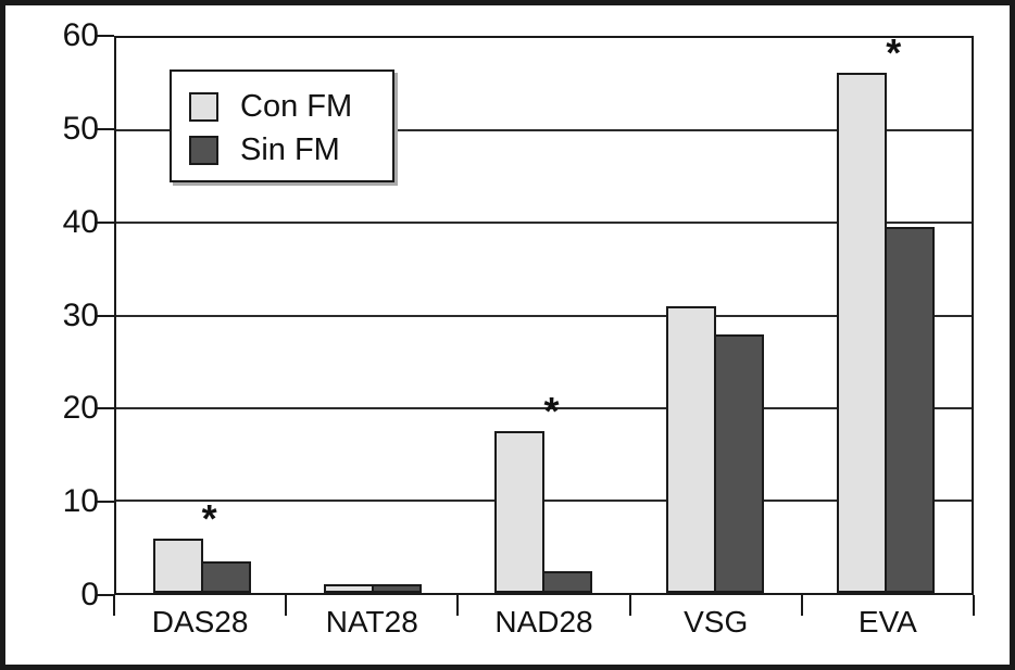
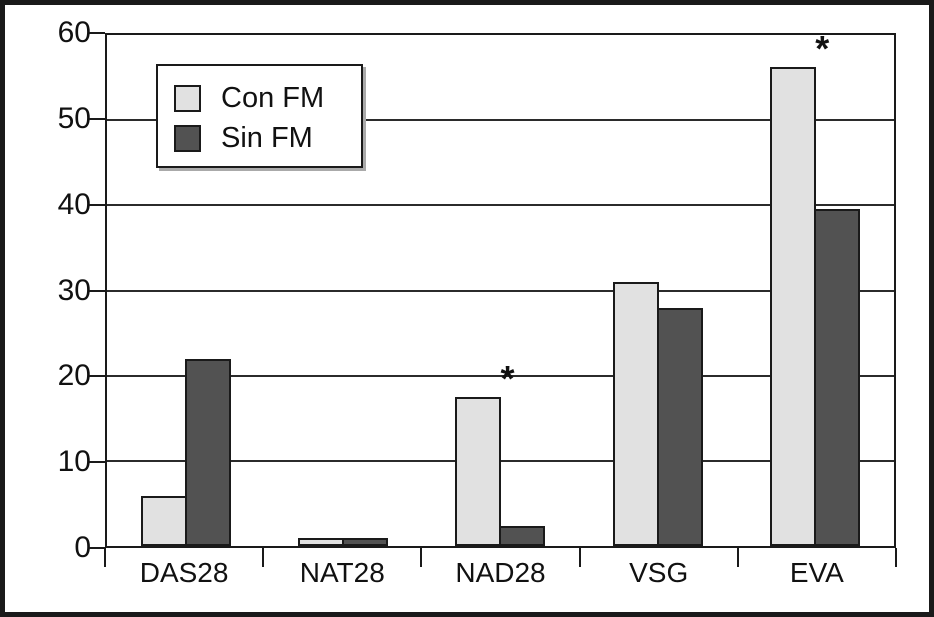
Sin FM/DAS28: 3 -> 22
